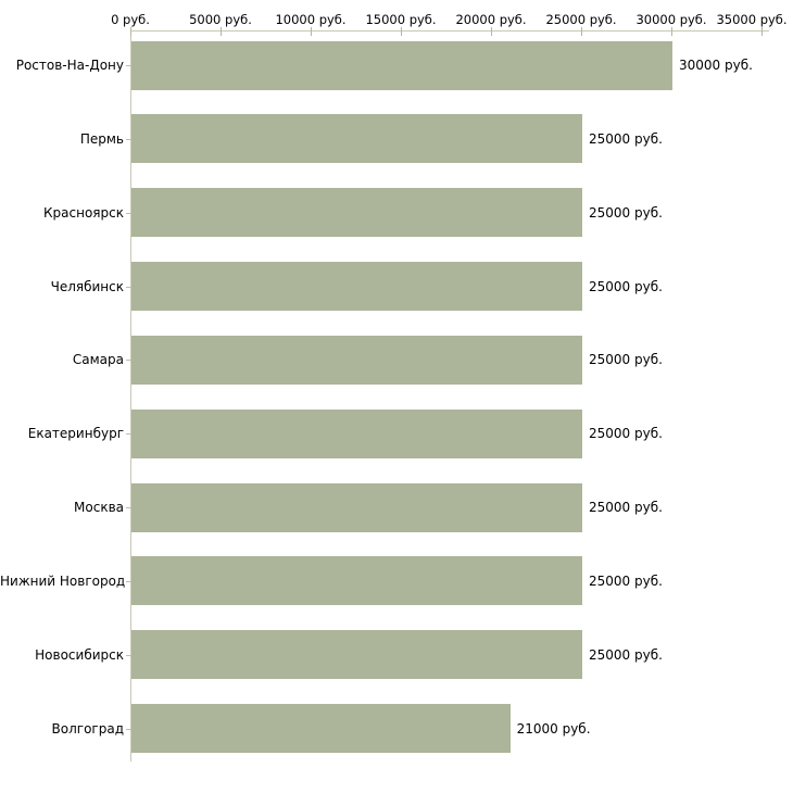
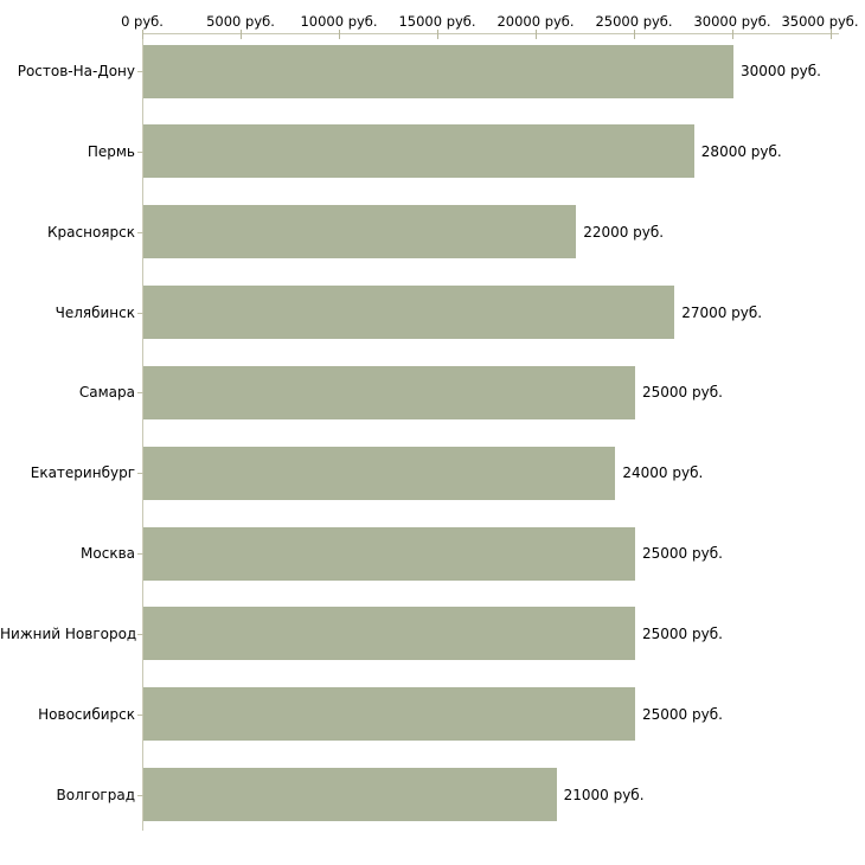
Пермь: 25000 -> 28000
Красноярск: 25000 -> 22000
Челябинск: 25000 -> 27000
Екатеринбург: 25000 -> 24000
